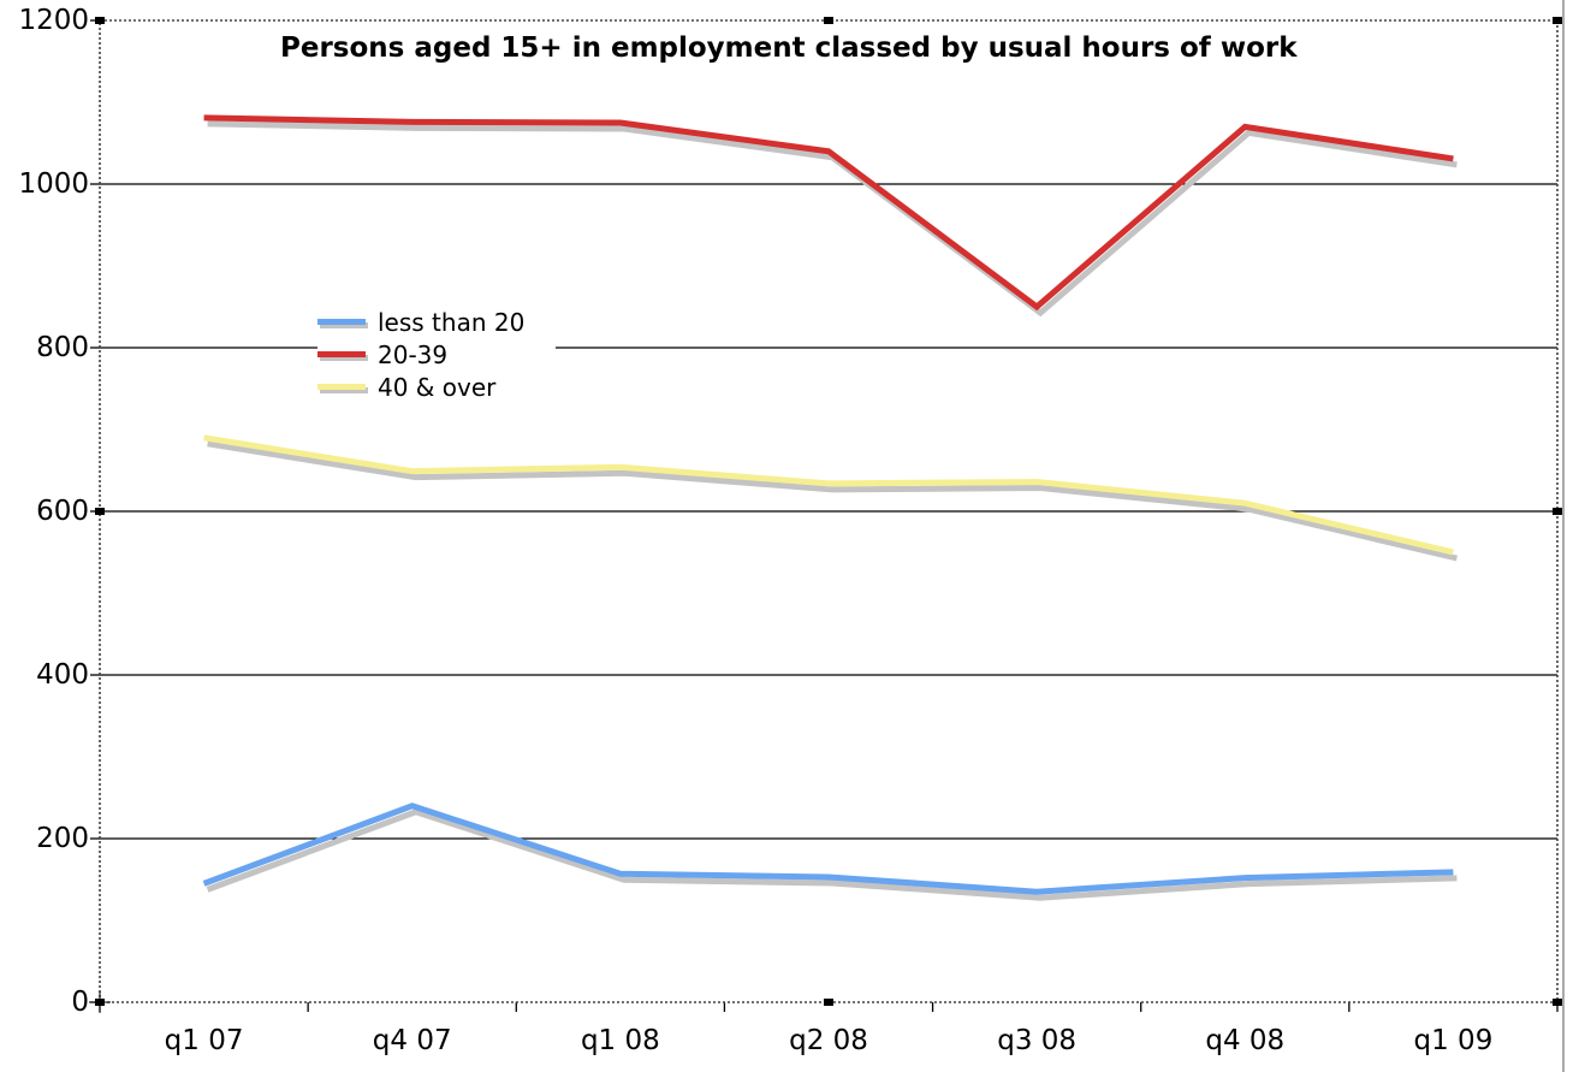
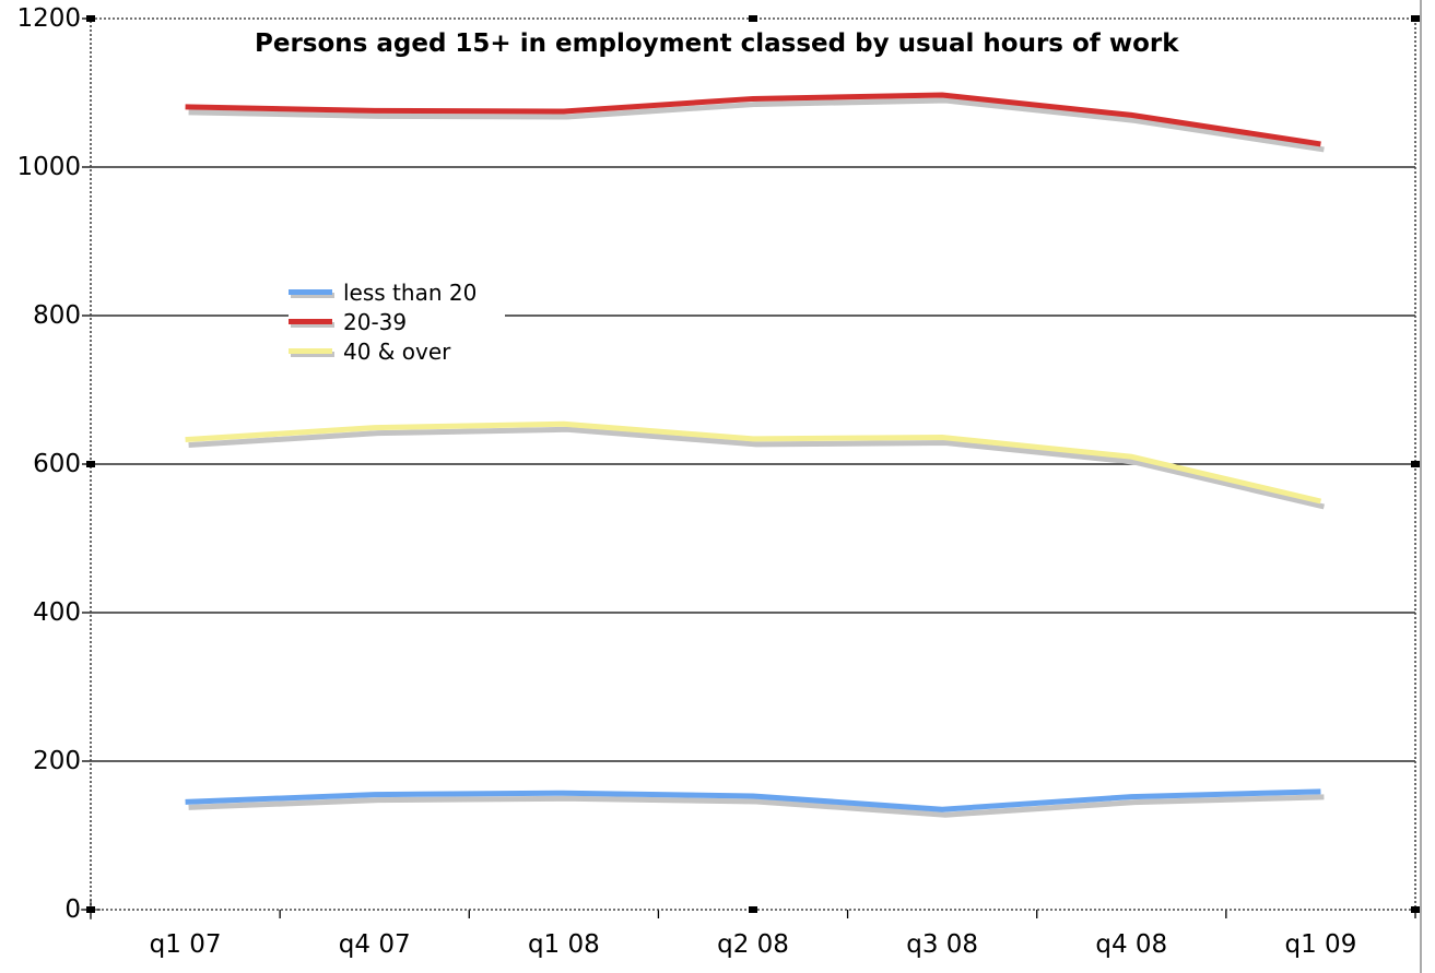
40 & over/q1 07: 690 -> 630
less than 20/q4 07: 240 -> 160
20-39/q2 08: 1040 -> 1090
20-39/q3 08: 850 -> 1100
